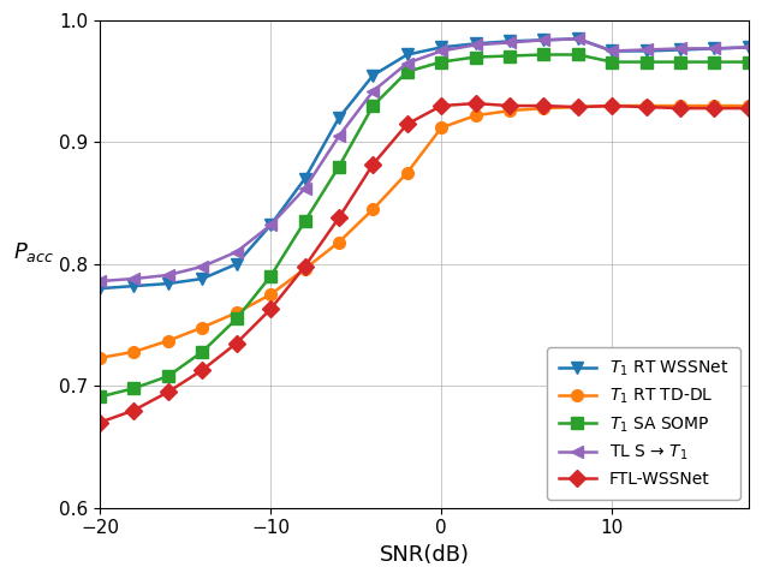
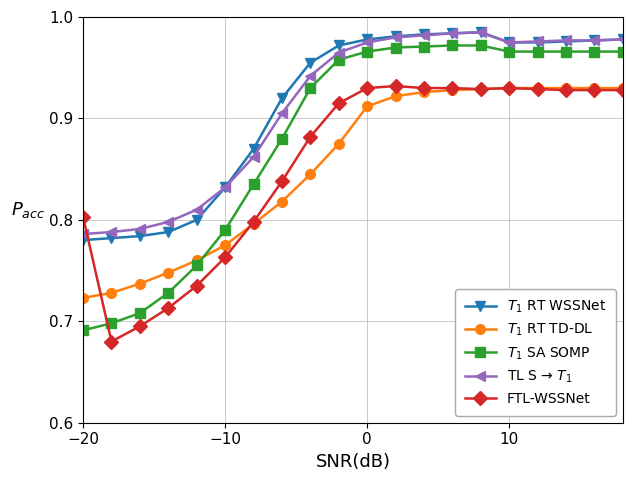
FTL-WSSNet/−20: 0.670 -> 0.803
